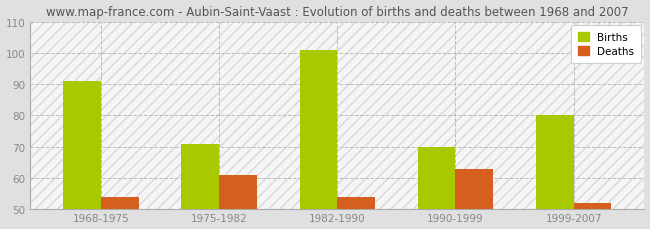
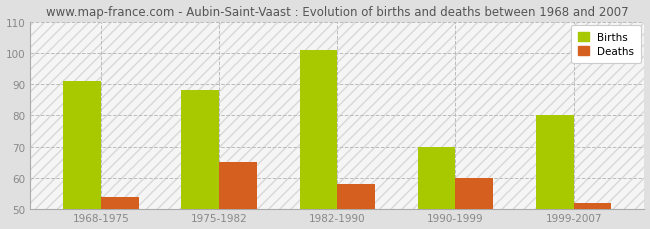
Births/1975-1982: 71 -> 88
Deaths/1975-1982: 61 -> 65
Deaths/1982-1990: 54 -> 58
Deaths/1990-1999: 63 -> 60
